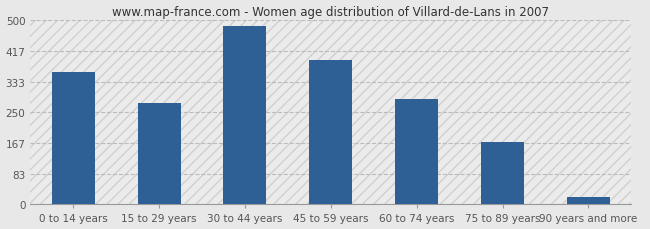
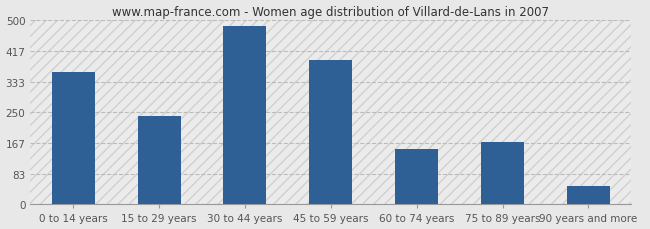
15 to 29 years: 274 -> 240
60 to 74 years: 285 -> 150
90 years and more: 20 -> 50
